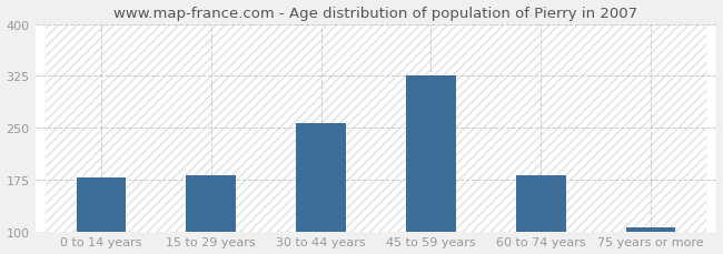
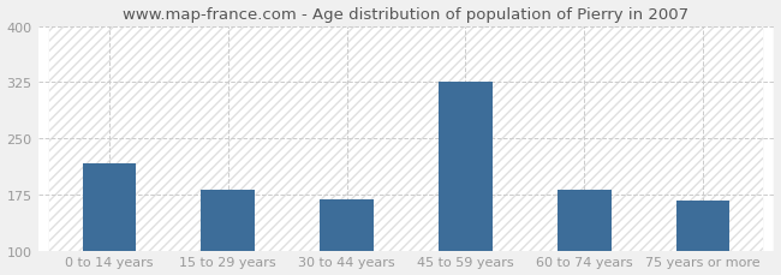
0 to 14 years: 178 -> 216
30 to 44 years: 257 -> 168
75 years or more: 105 -> 166
